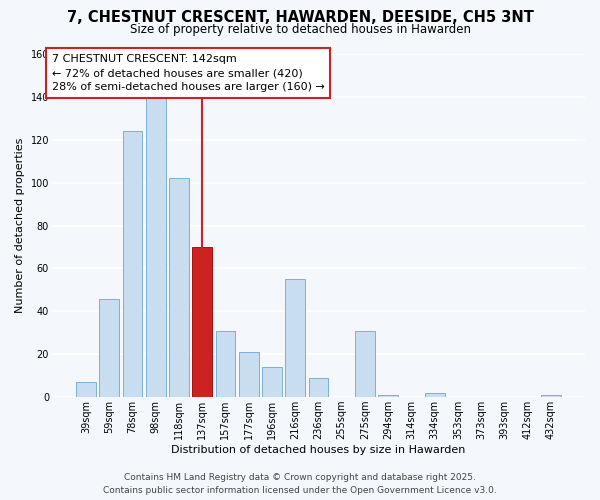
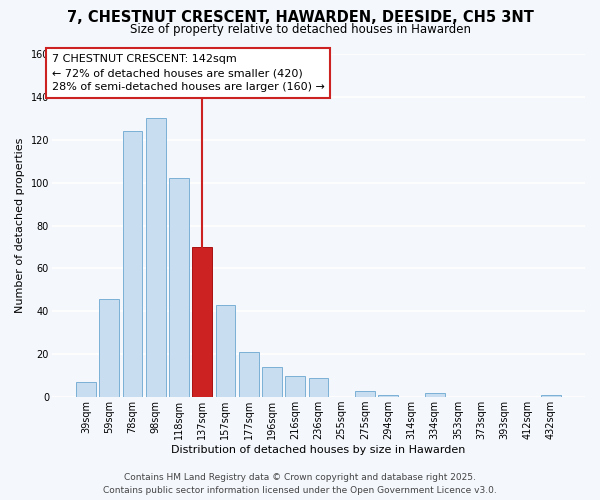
98sqm: 140 -> 130
157sqm: 31 -> 43
216sqm: 55 -> 10
275sqm: 31 -> 3
